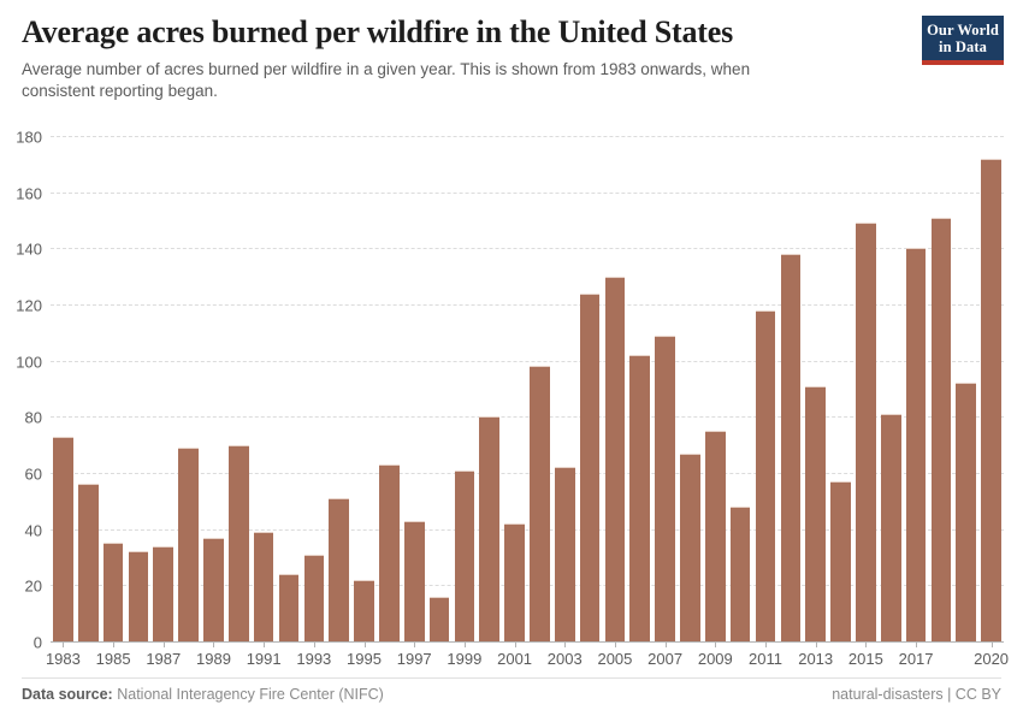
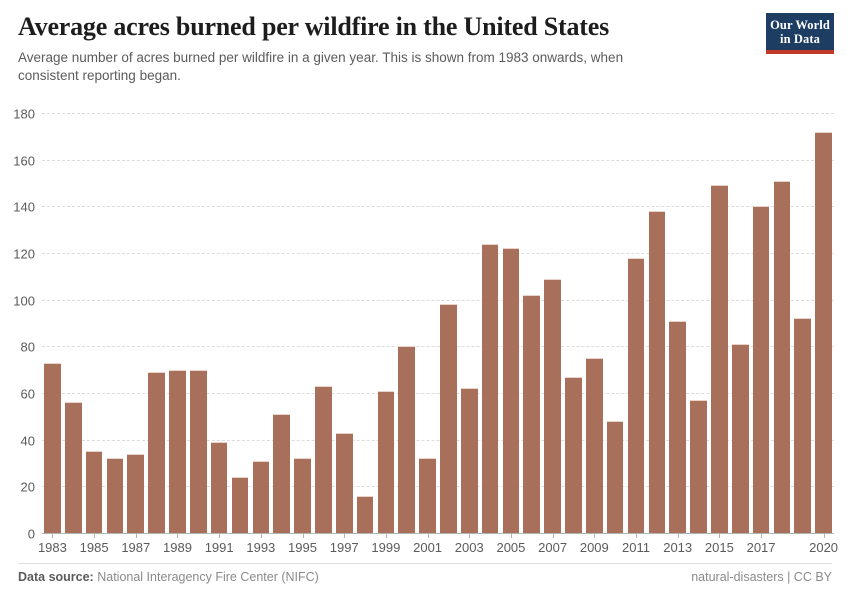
1989: 37 -> 70
1995: 22 -> 32
2001: 42 -> 32
2005: 130 -> 122
